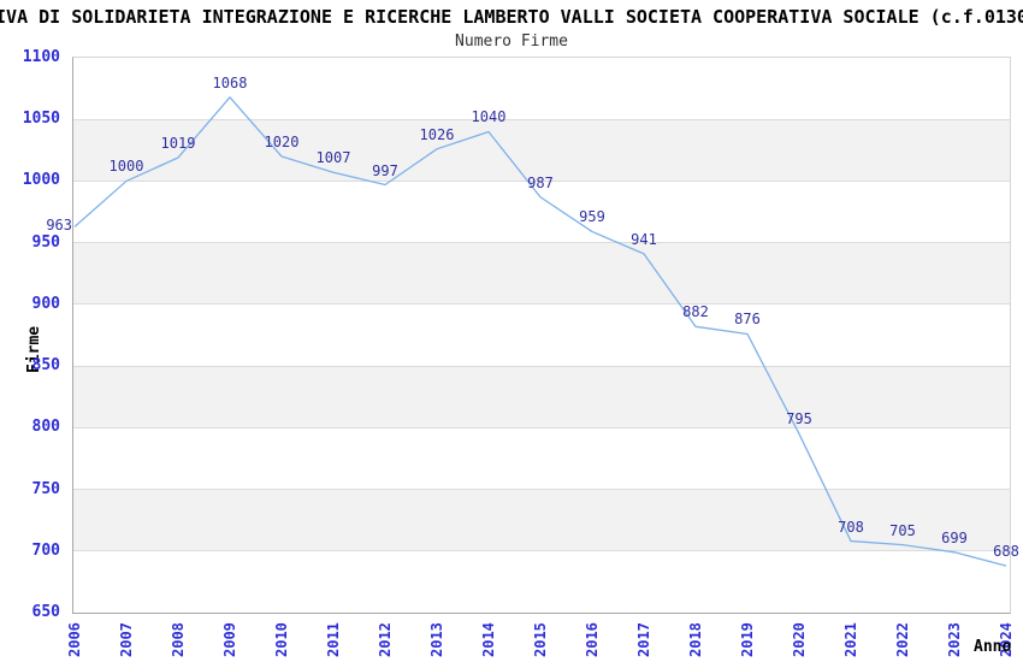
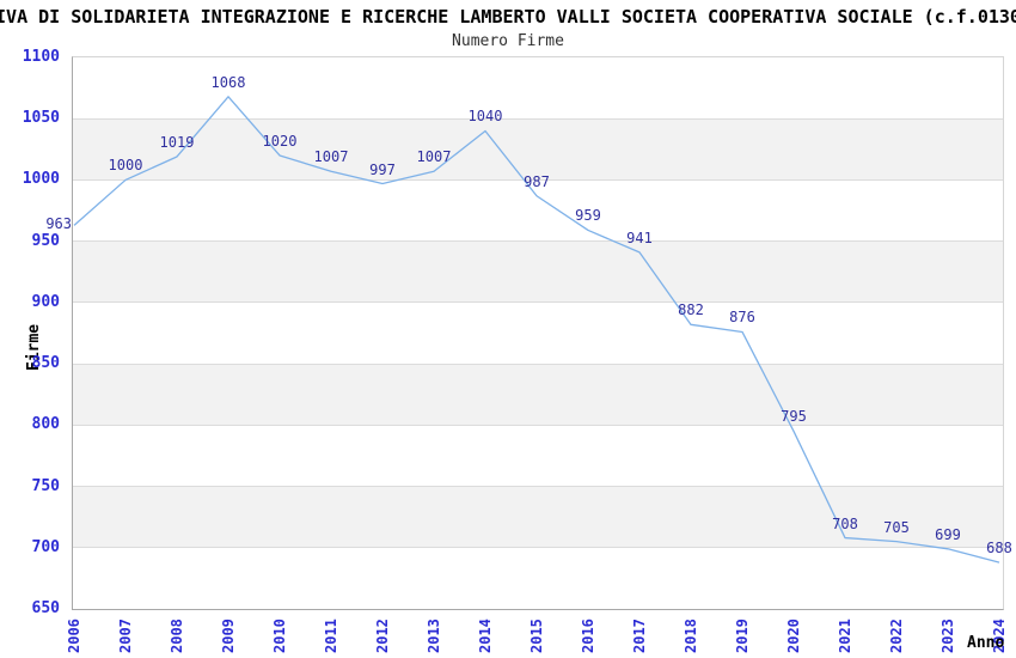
2013: 1026 -> 1007
